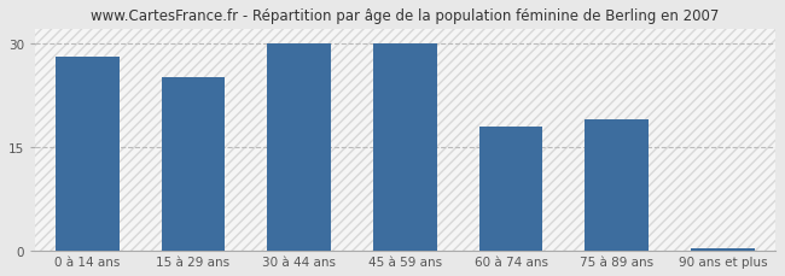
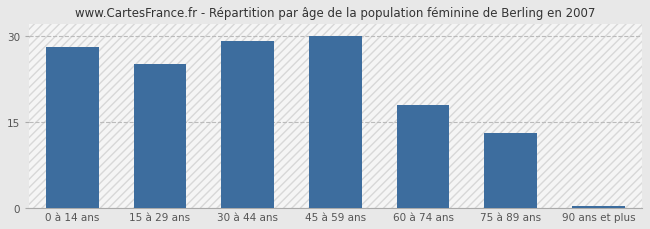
30 à 44 ans: 30.0 -> 29.0
75 à 89 ans: 19.0 -> 13.0
